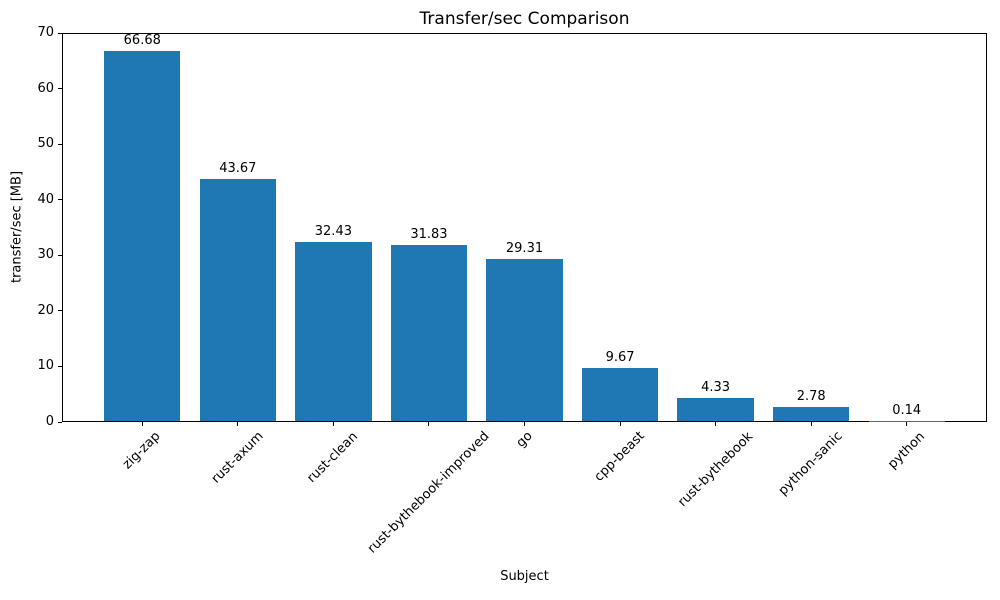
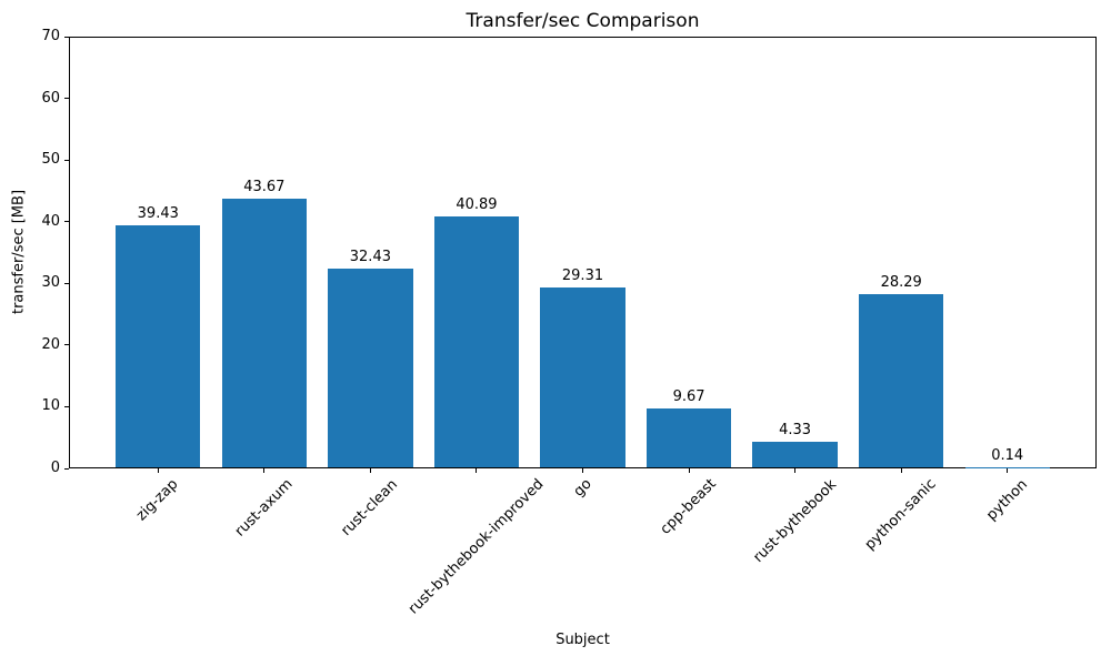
zig-zap: 66.68 -> 39.43
rust-bythebook-improved: 31.83 -> 40.89
python-sanic: 2.78 -> 28.29
